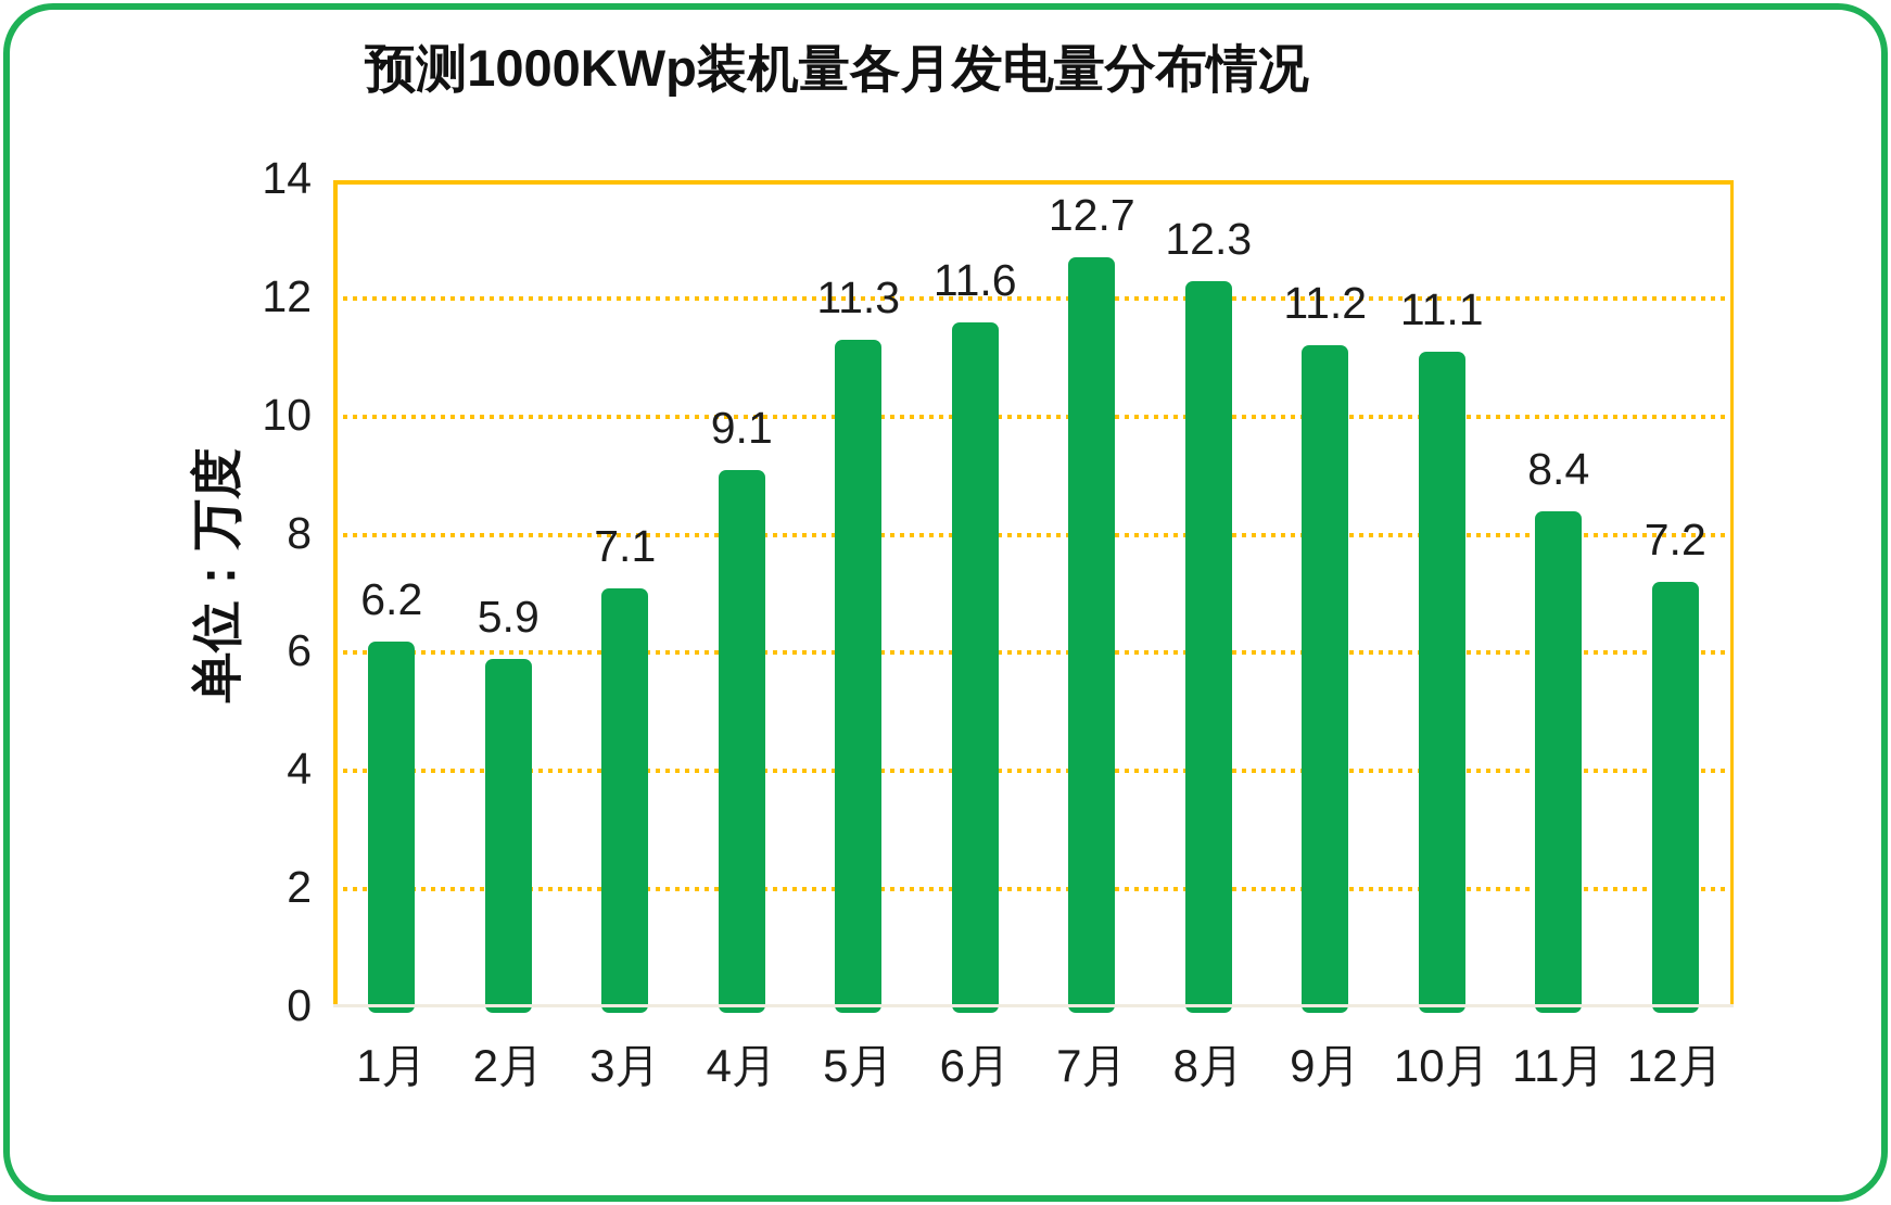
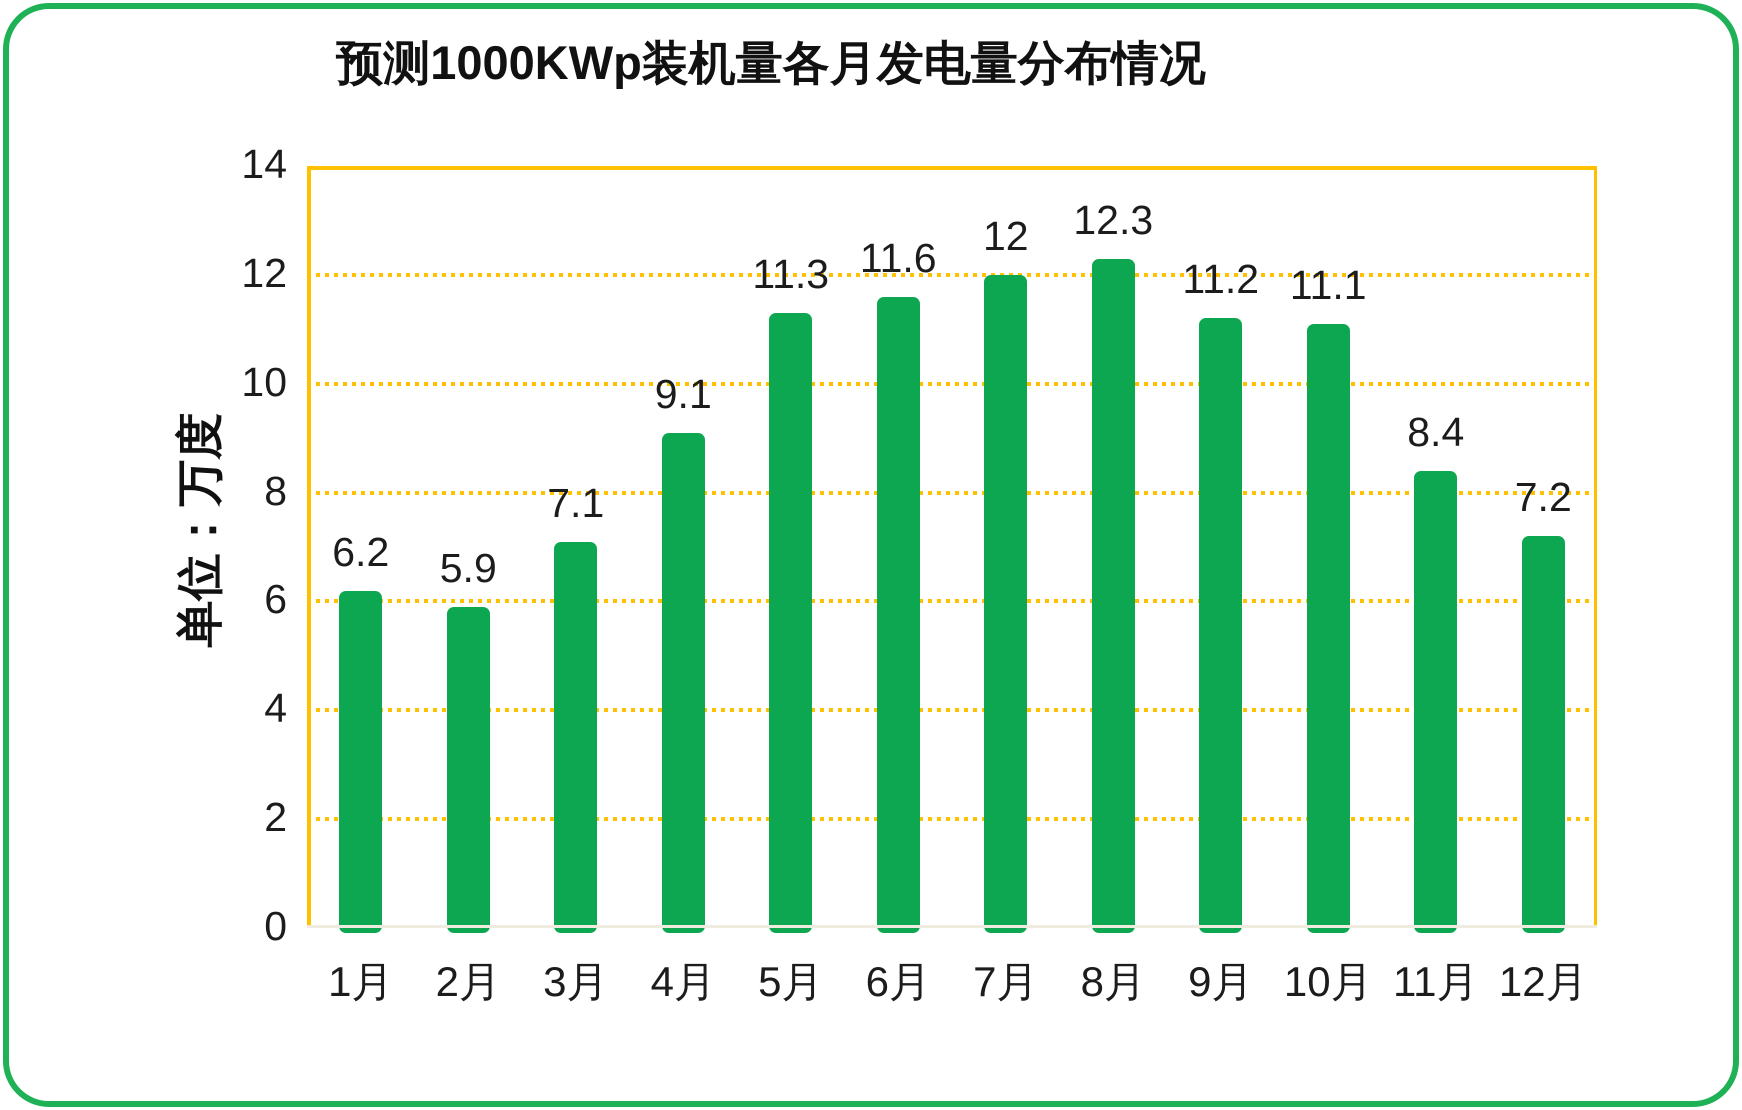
7月: 12.7 -> 12
